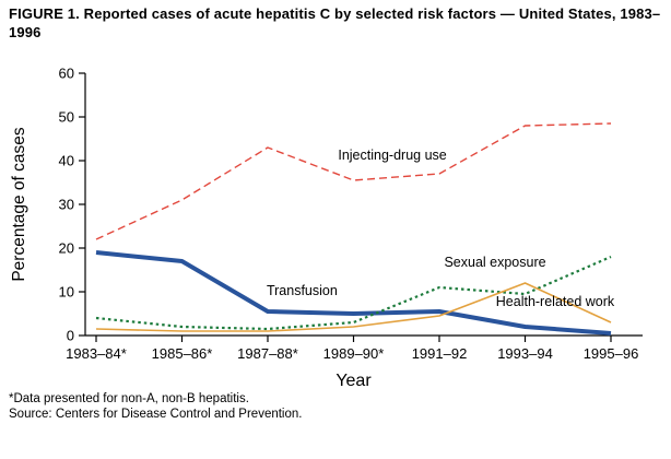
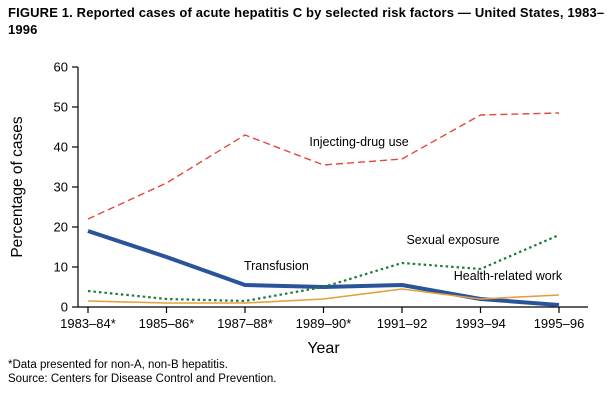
Transfusion/1985–86*: 17 -> 12
Sexual exposure/1989–90*: 3 -> 5
Health-related work/1993–94: 12 -> 2
